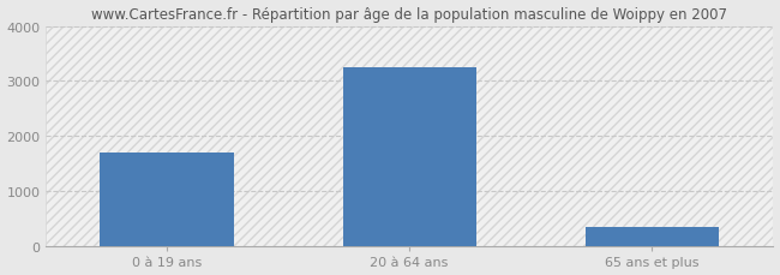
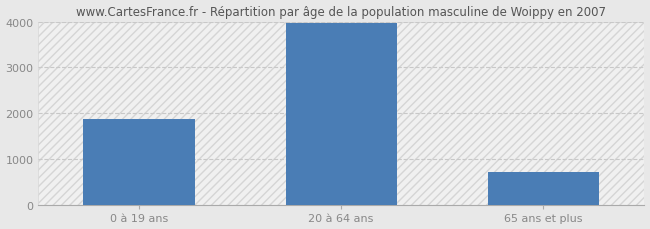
0 à 19 ans: 1700 -> 1880
20 à 64 ans: 3250 -> 3970
65 ans et plus: 350 -> 720
